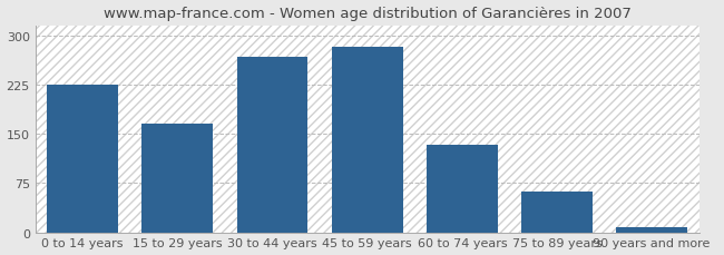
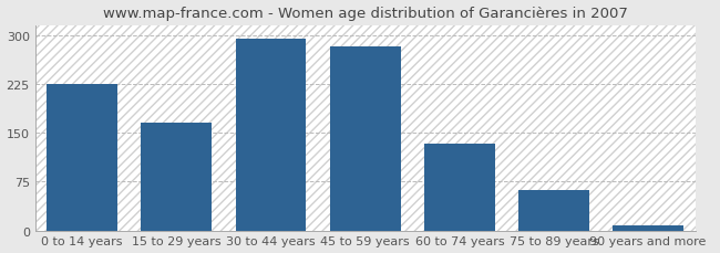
30 to 44 years: 268 -> 295
